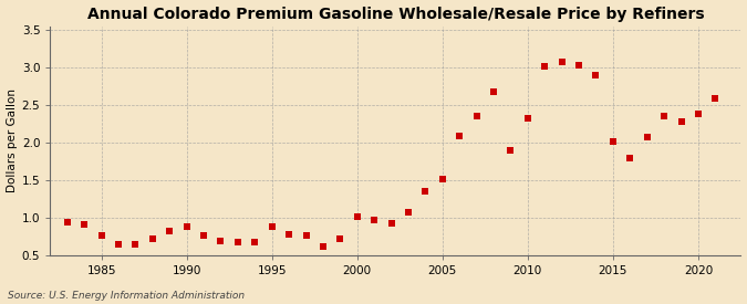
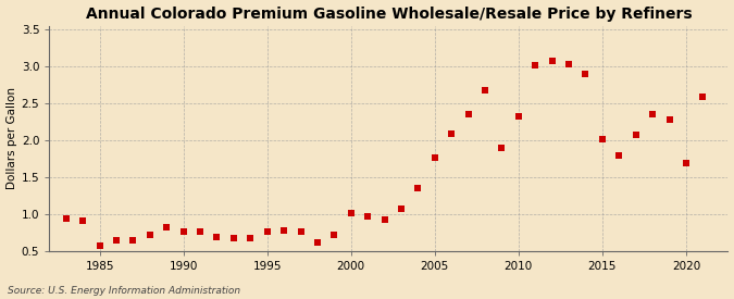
1985: 0.76 -> 0.57
1990: 0.88 -> 0.77
1995: 0.88 -> 0.77
2005: 1.52 -> 1.77
2020: 2.38 -> 1.69
